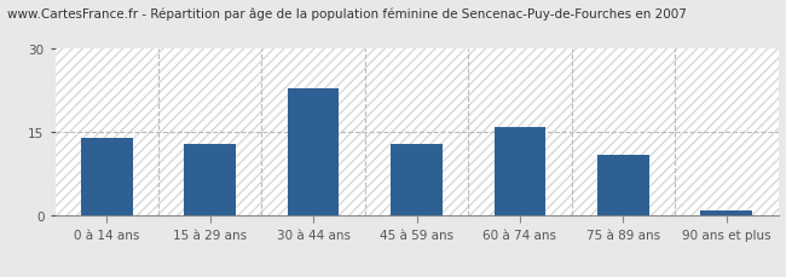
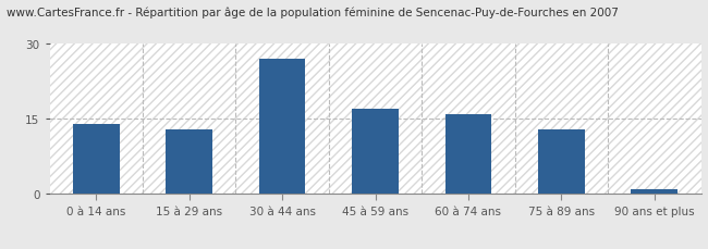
30 à 44 ans: 23 -> 27
45 à 59 ans: 13 -> 17
75 à 89 ans: 11 -> 13
